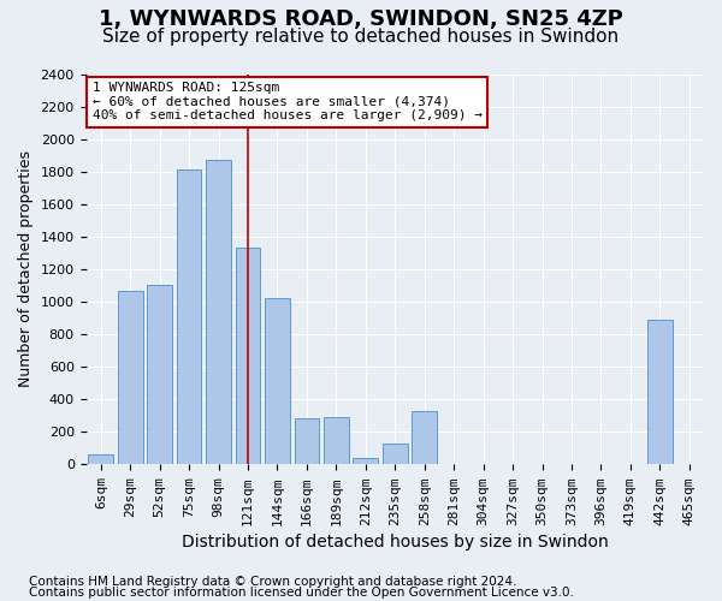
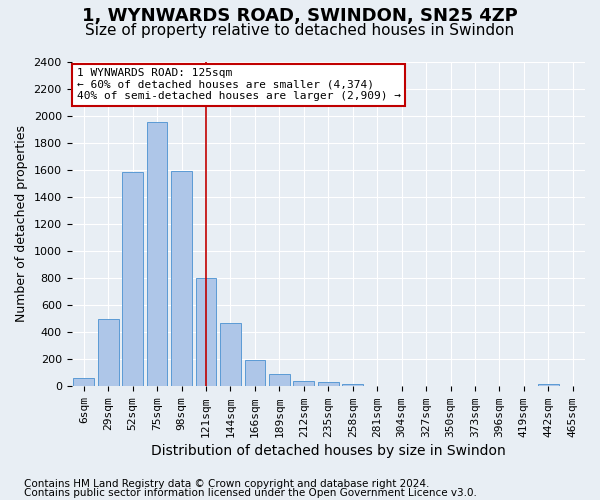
29sqm: 1070 -> 500
52sqm: 1100 -> 1580
75sqm: 1810 -> 1950
98sqm: 1870 -> 1590
121sqm: 1330 -> 800
144sqm: 1020 -> 470
166sqm: 280 -> 200
189sqm: 290 -> 90
235sqm: 130 -> 30
258sqm: 330 -> 20
442sqm: 890 -> 20
